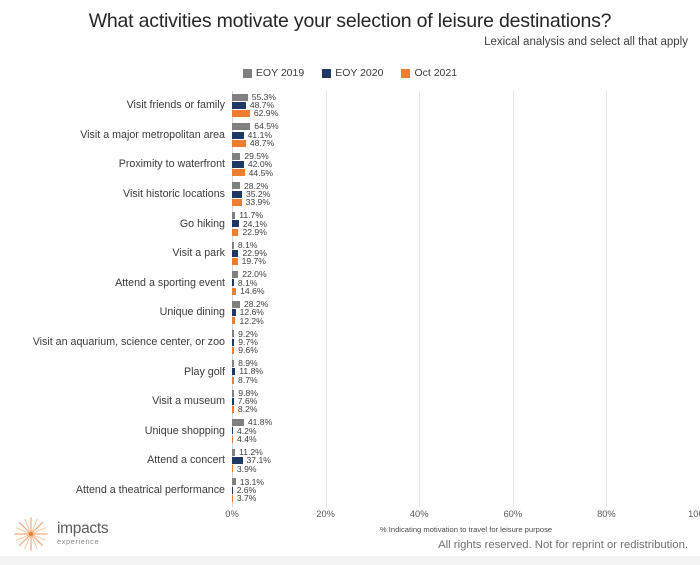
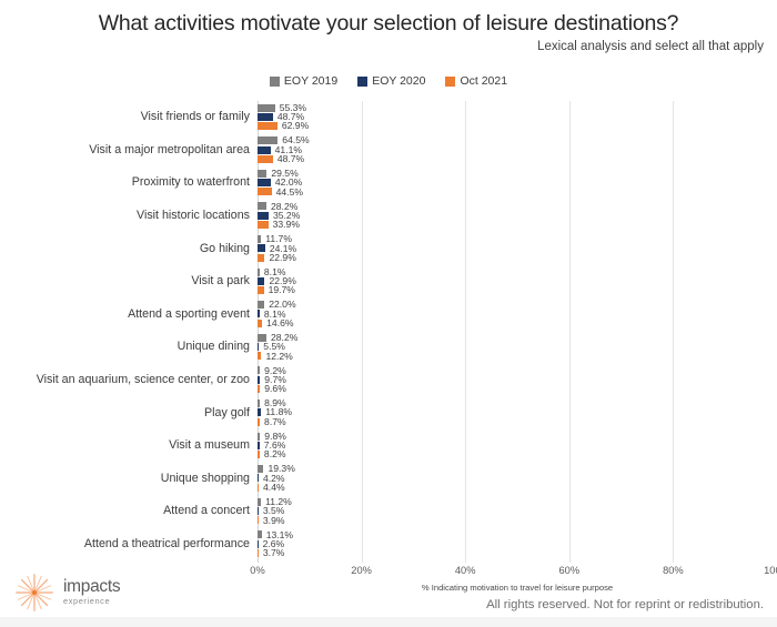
EOY 2020/Unique dining: 12.6% -> 5.5%
EOY 2019/Unique shopping: 41.8% -> 19.3%
EOY 2020/Attend a concert: 37.1% -> 3.5%
